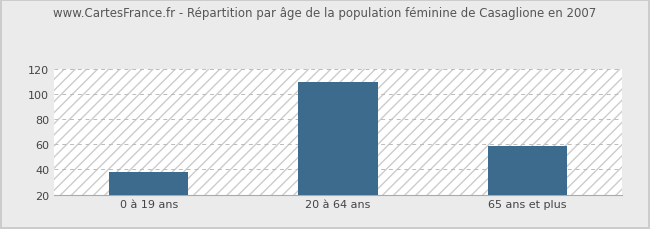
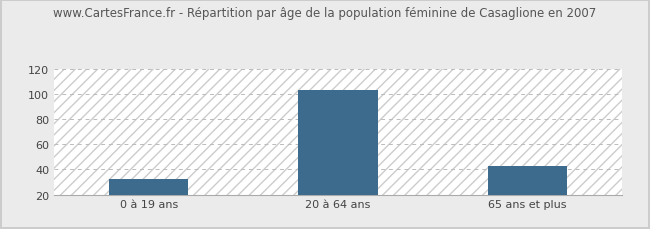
0 à 19 ans: 38 -> 32
20 à 64 ans: 110 -> 103
65 ans et plus: 59 -> 43
